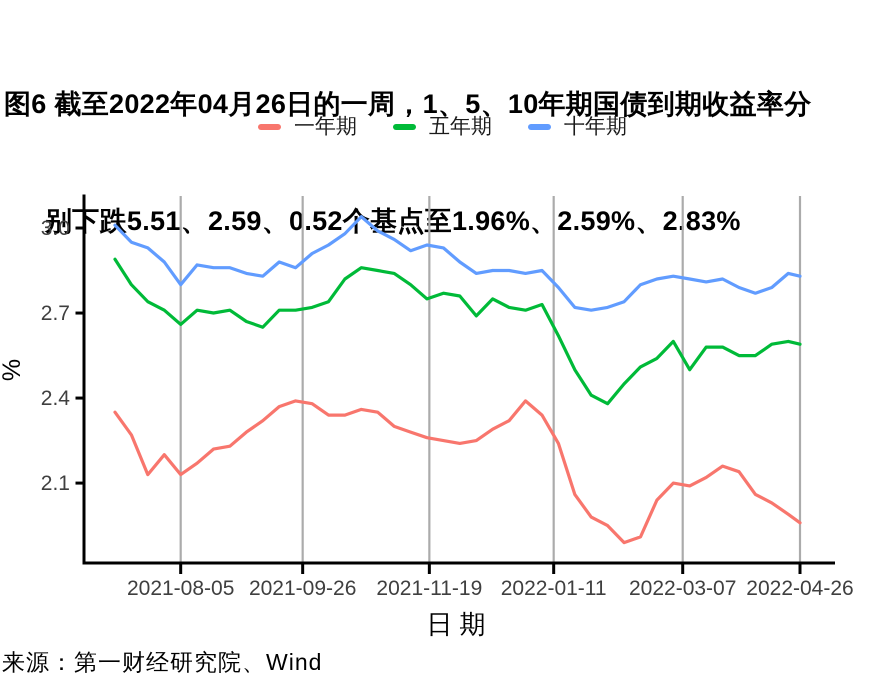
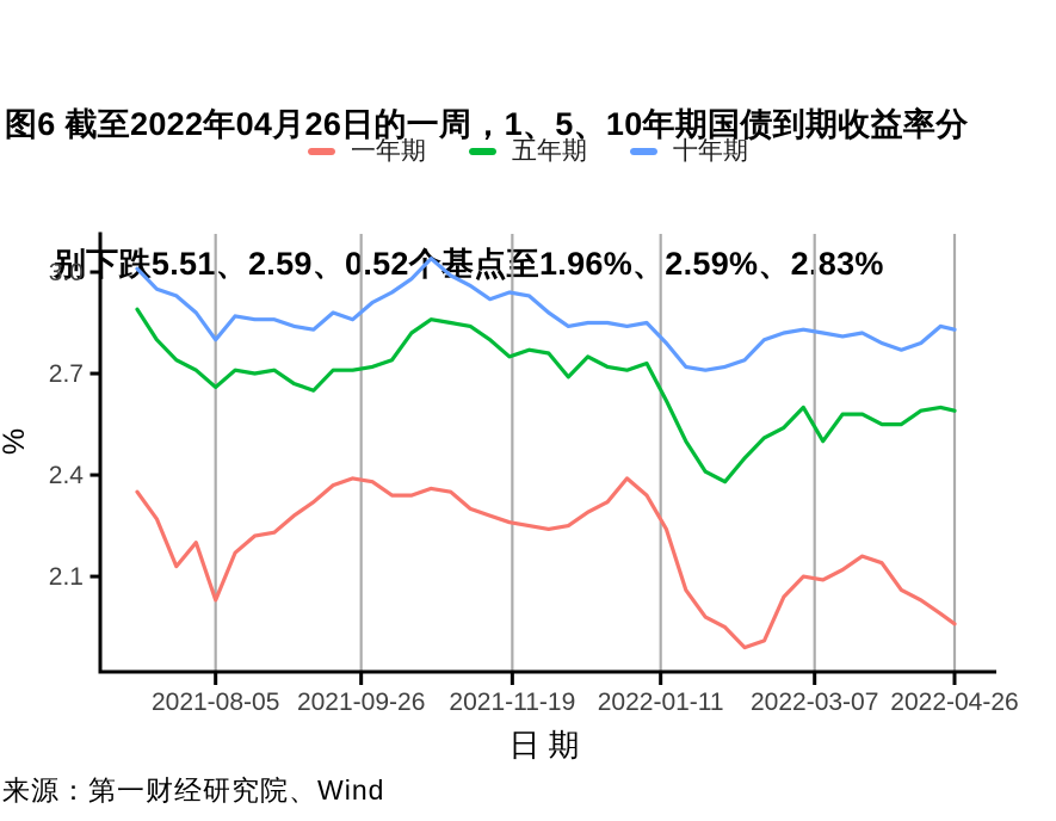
一年期/2021-08-05: 2.13 -> 2.03
